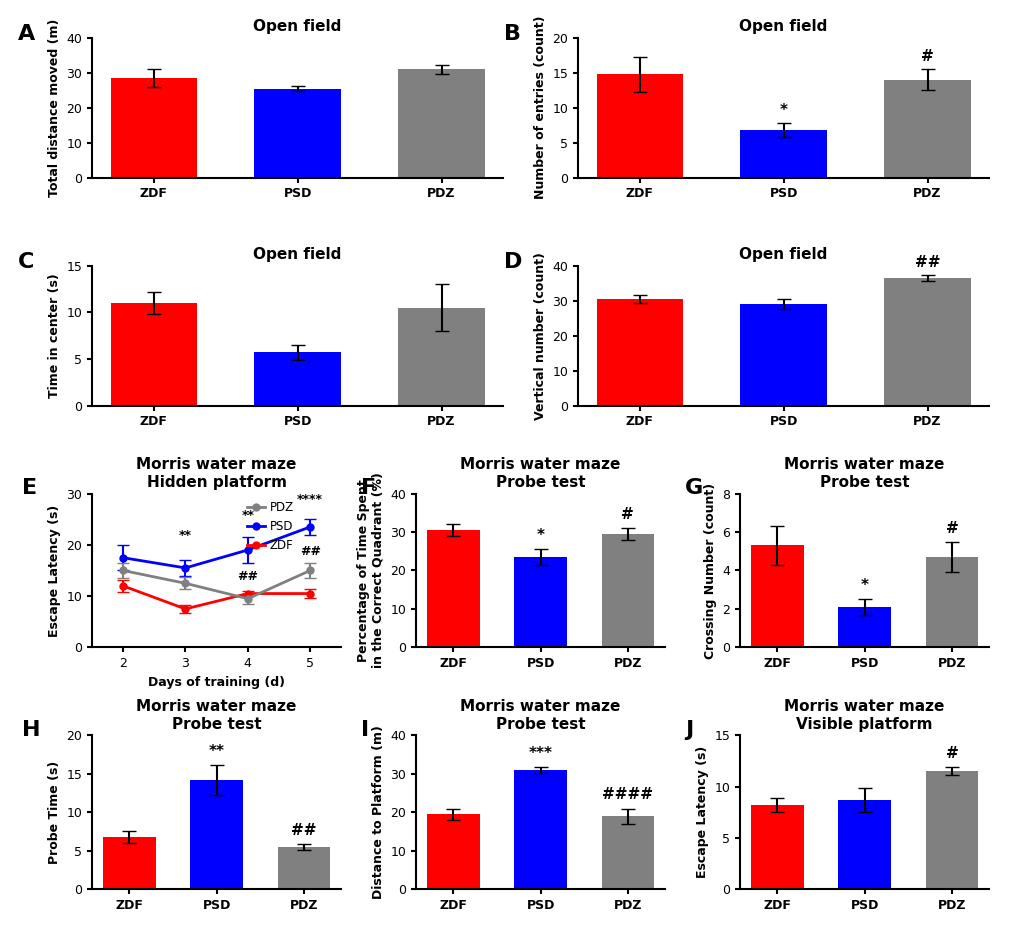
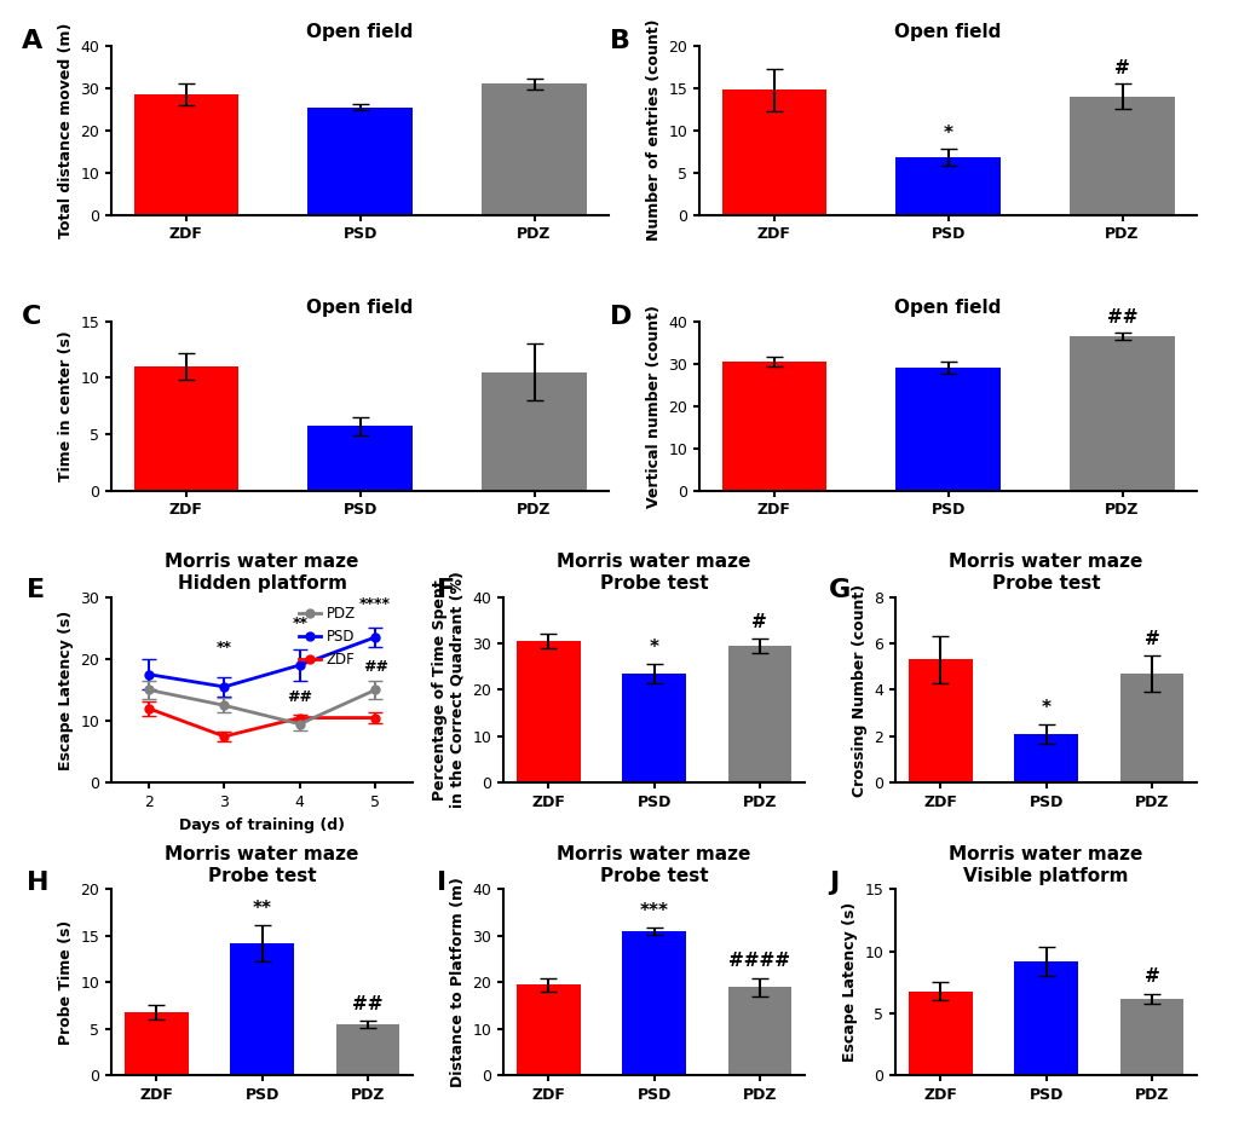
Morris water maze Visible platform/ZDF: 8.2 -> 6.8
Morris water maze Visible platform/PSD: 8.7 -> 9.2
Morris water maze Visible platform/PDZ: 11.5 -> 6.2
